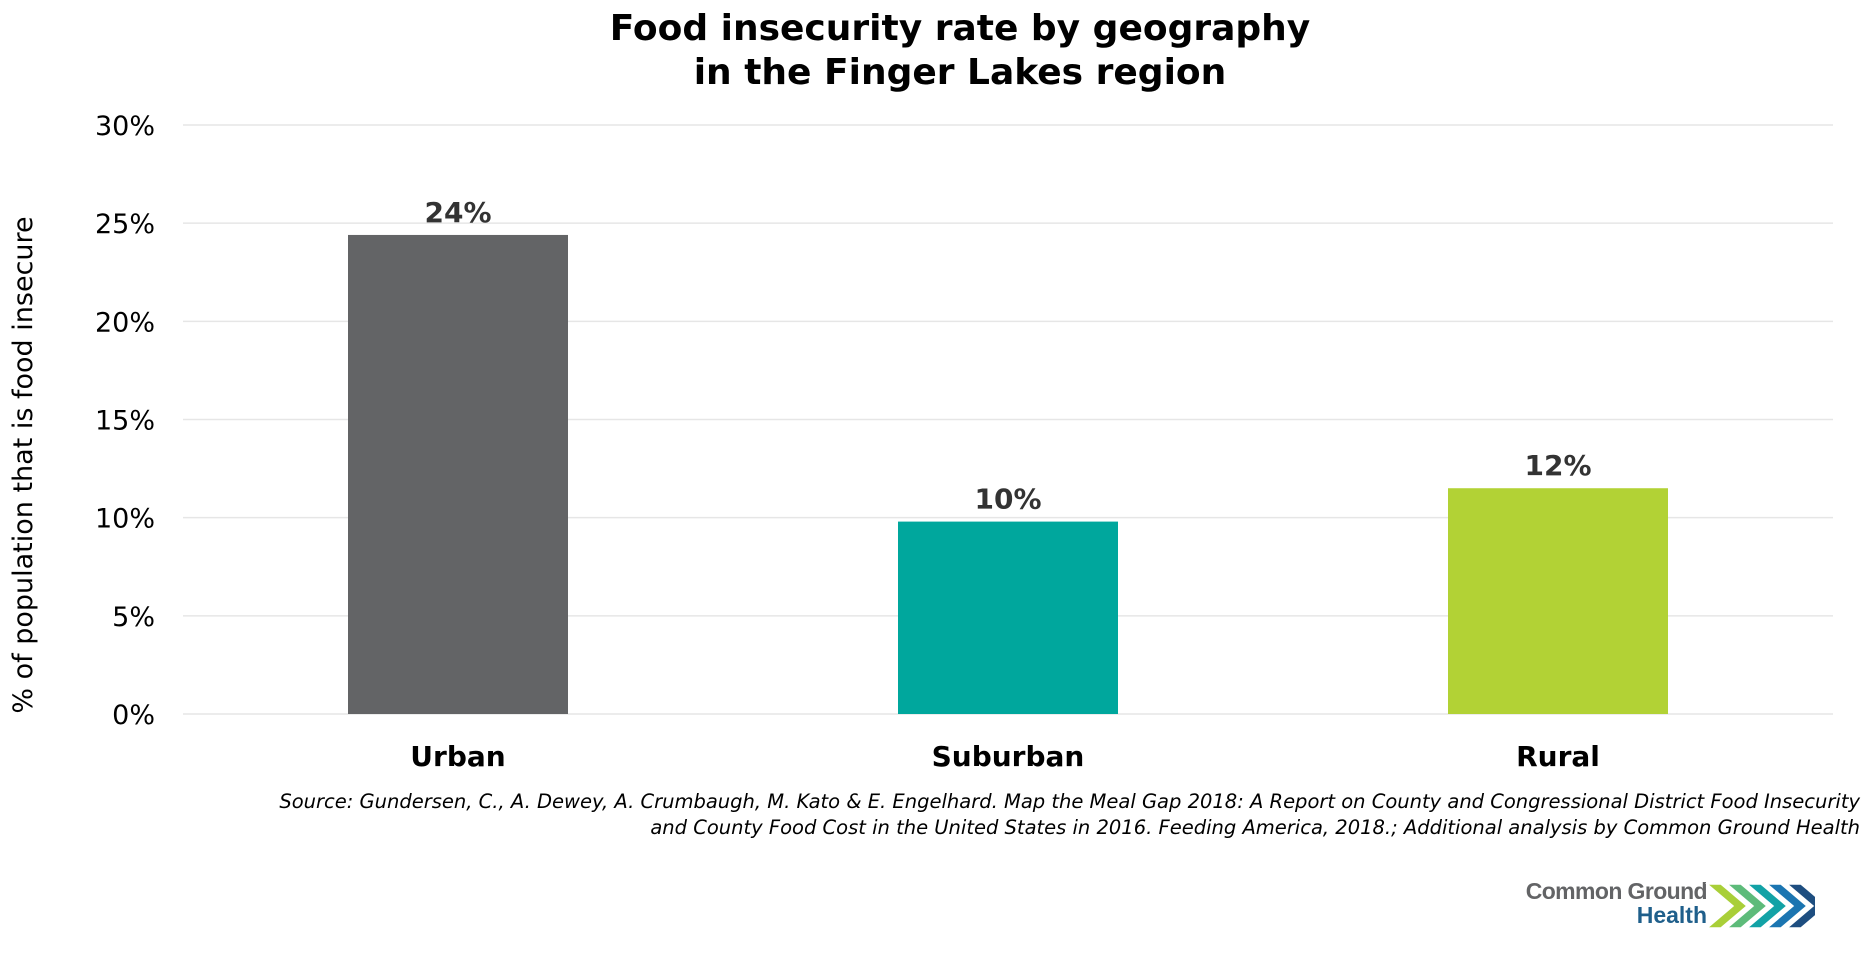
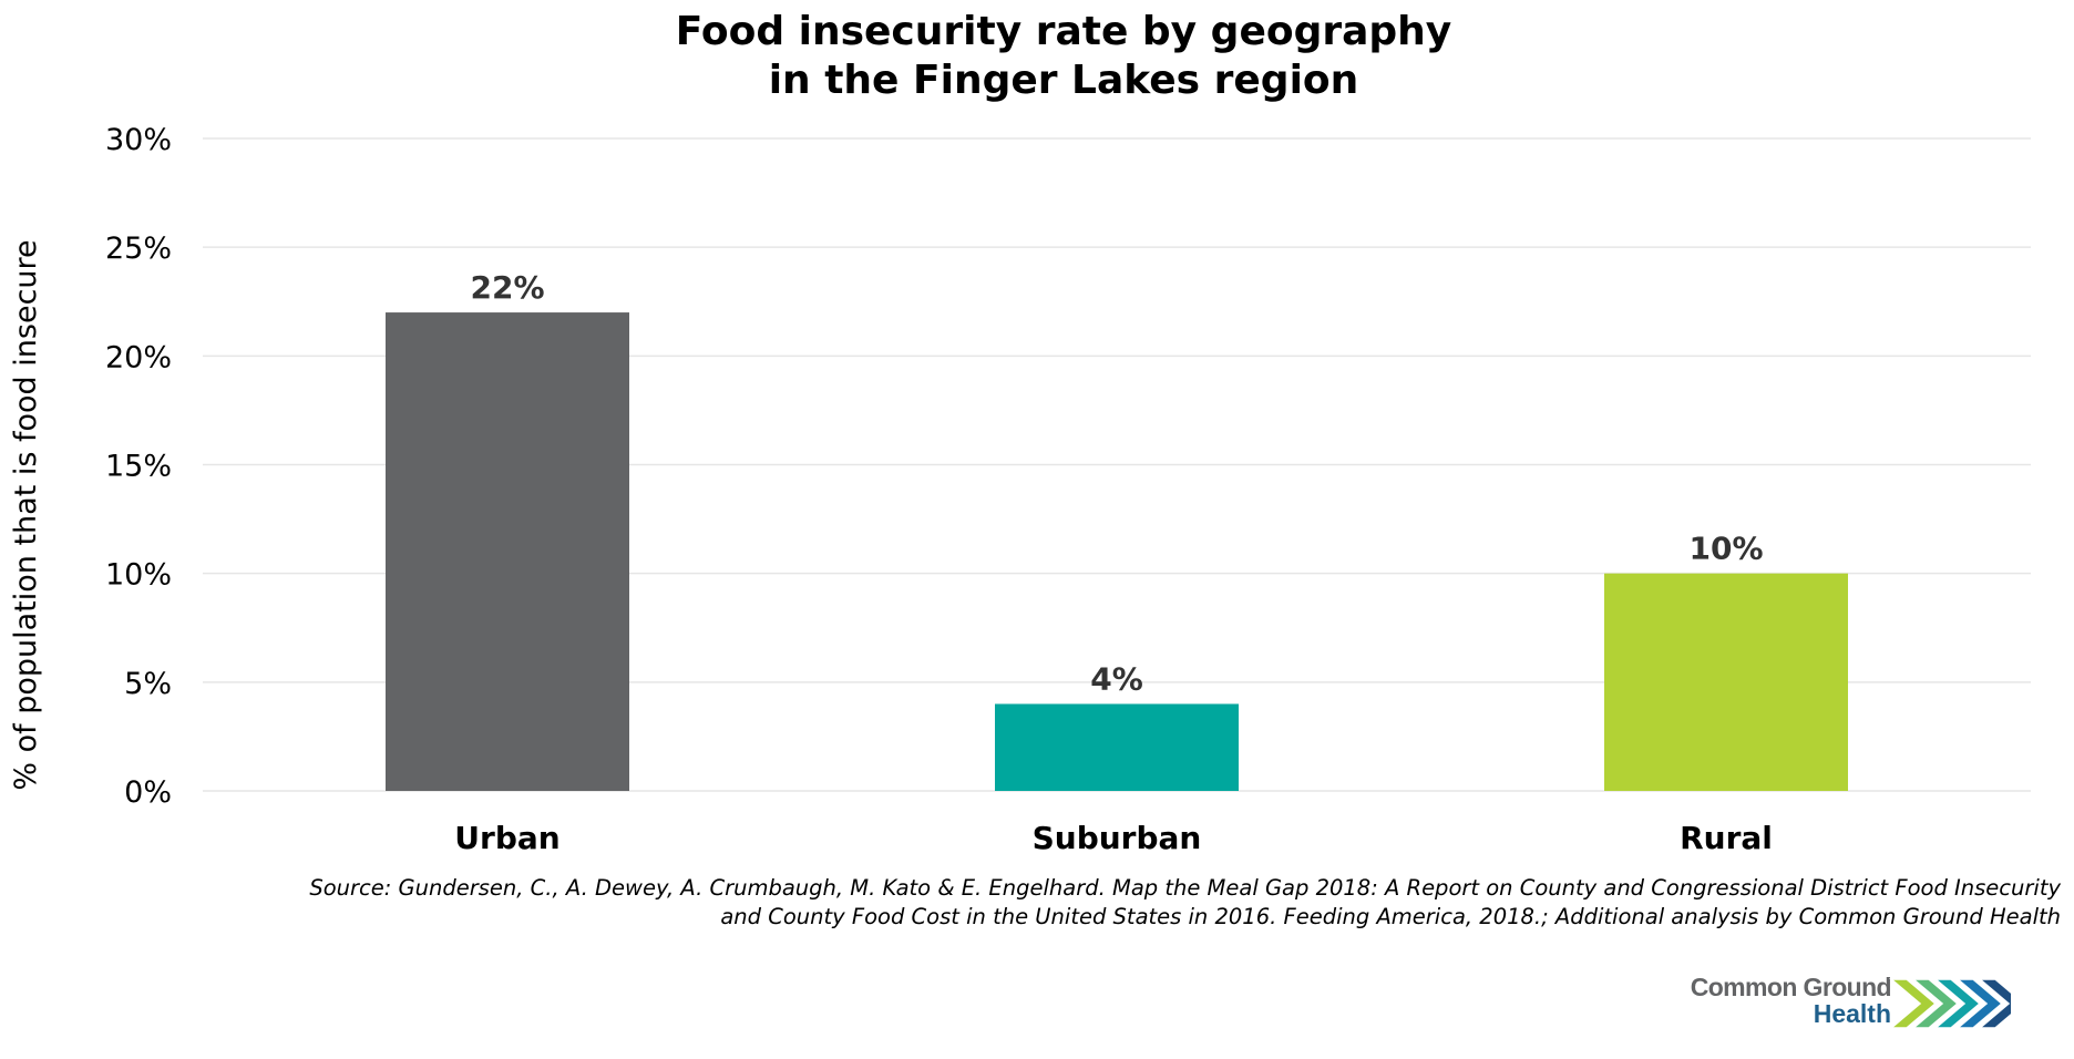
Urban: 24% -> 22%
Suburban: 10% -> 4%
Rural: 12% -> 10%
